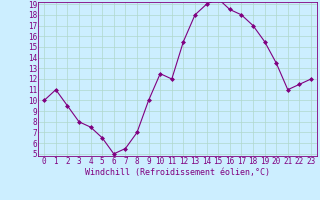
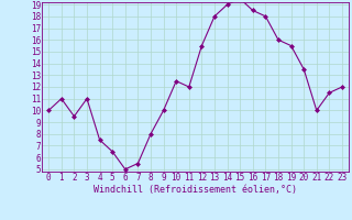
3: 8.0 -> 11.0
8: 7.0 -> 8.0
18: 17.0 -> 16.0
21: 11.0 -> 10.0
